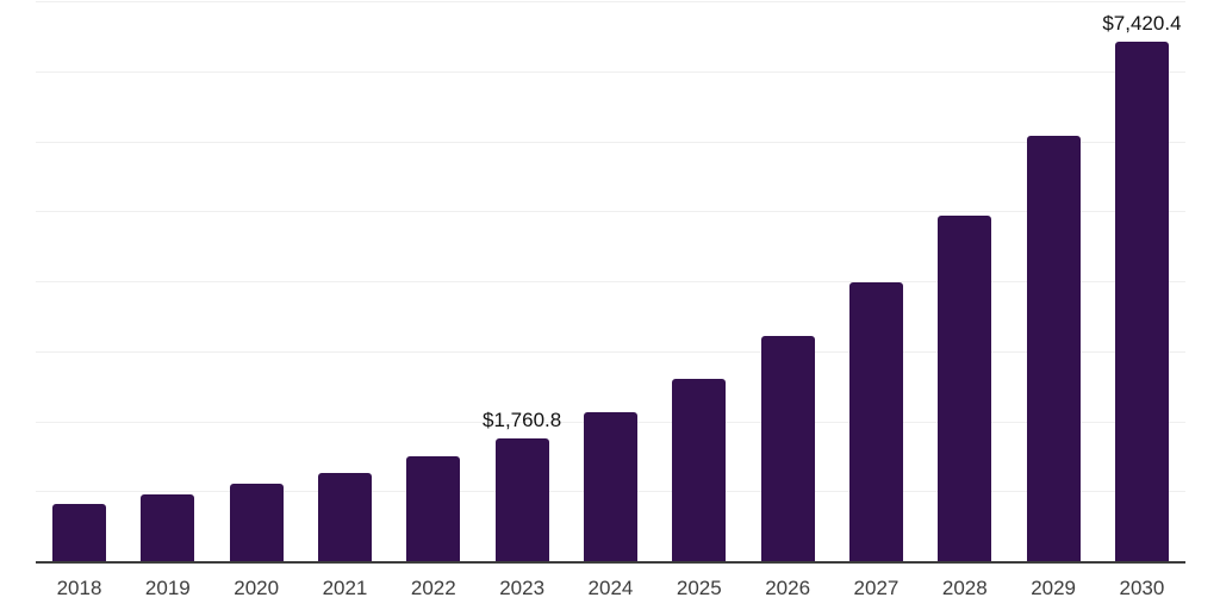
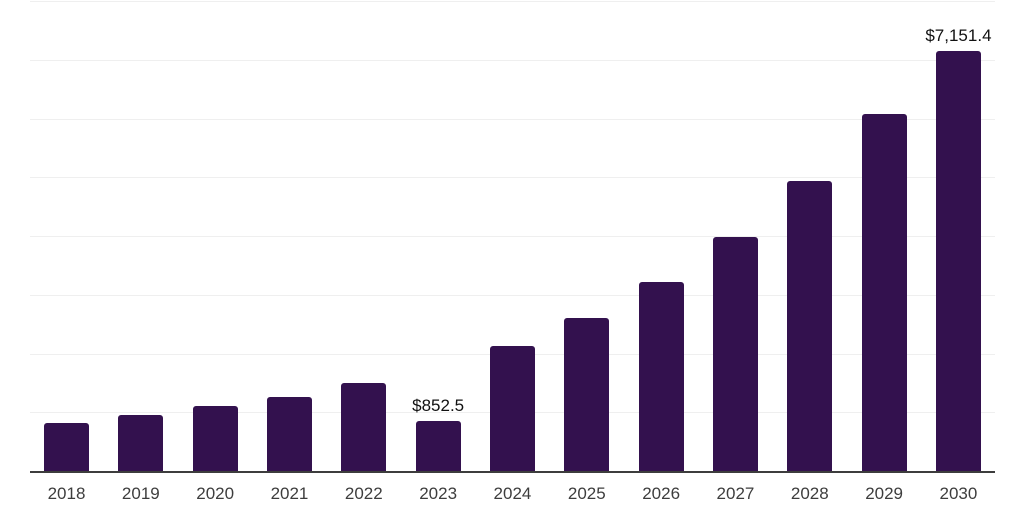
2023: $1,760.8 -> $852.5
2030: $7,420.4 -> $7,151.4
